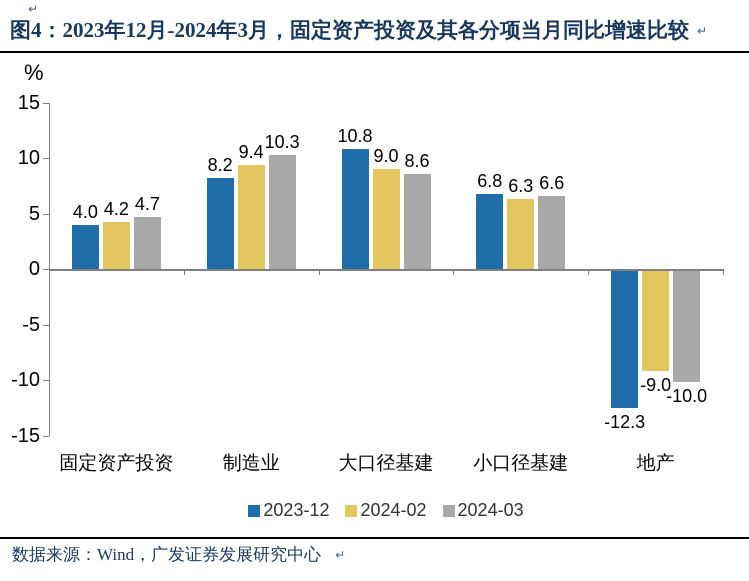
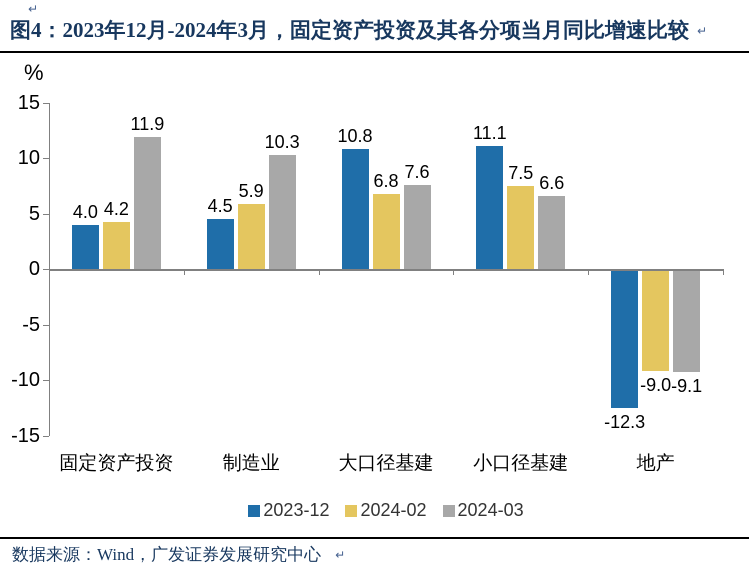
2024-03/固定资产投资: 4.7 -> 11.9
2023-12/制造业: 8.2 -> 4.5
2024-02/制造业: 9.4 -> 5.9
2024-02/大口径基建: 9.0 -> 6.8
2024-03/大口径基建: 8.6 -> 7.6
2023-12/小口径基建: 6.8 -> 11.1
2024-02/小口径基建: 6.3 -> 7.5
2024-03/地产: -10.0 -> -9.1
